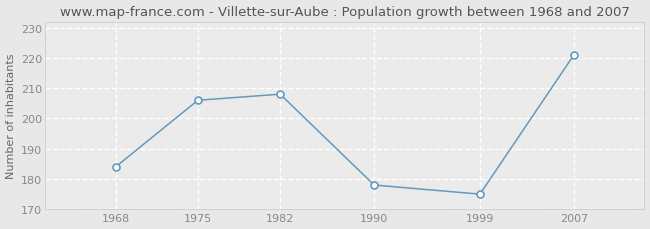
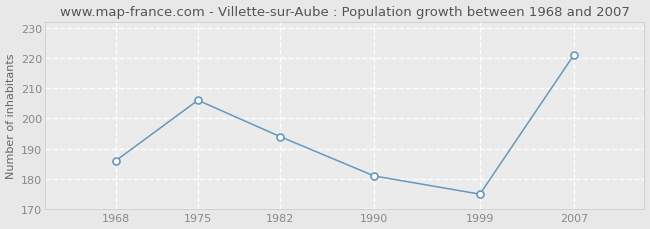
1968: 184 -> 186
1982: 208 -> 194
1990: 178 -> 181
